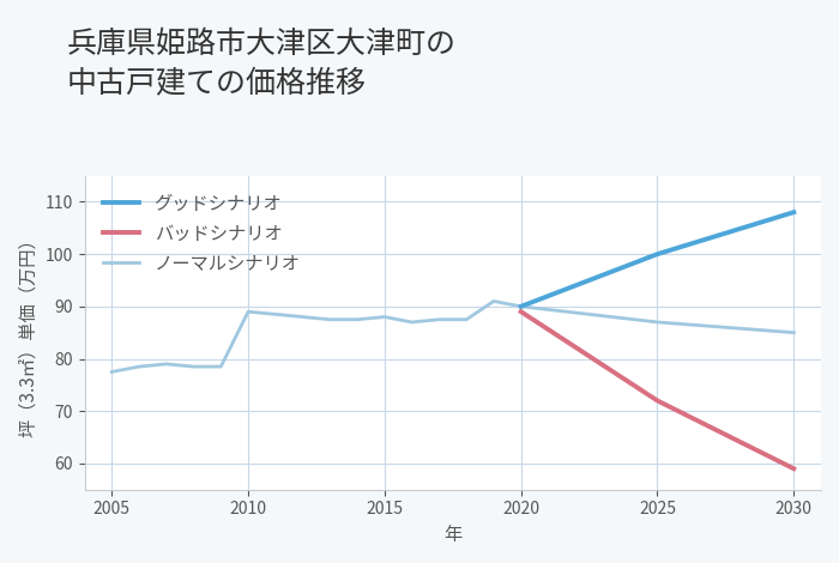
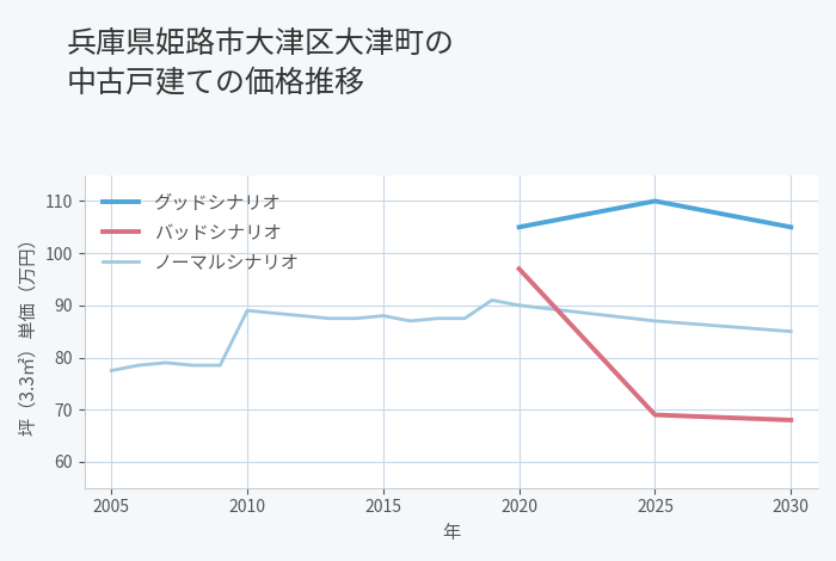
グッドシナリオ/2020: 90 -> 105
バッドシナリオ/2020: 89 -> 97
グッドシナリオ/2025: 100 -> 110
バッドシナリオ/2025: 72 -> 69
グッドシナリオ/2030: 108 -> 105
バッドシナリオ/2030: 59 -> 68
